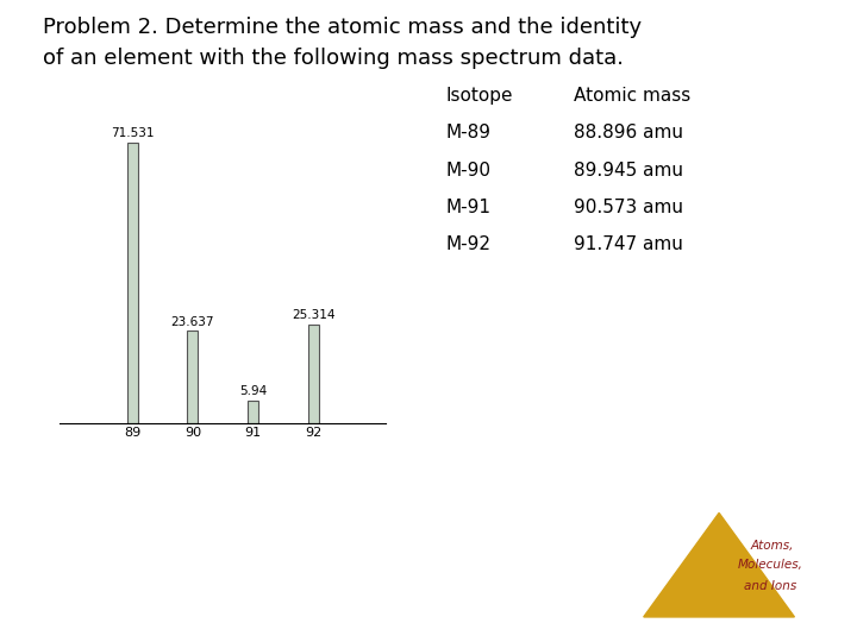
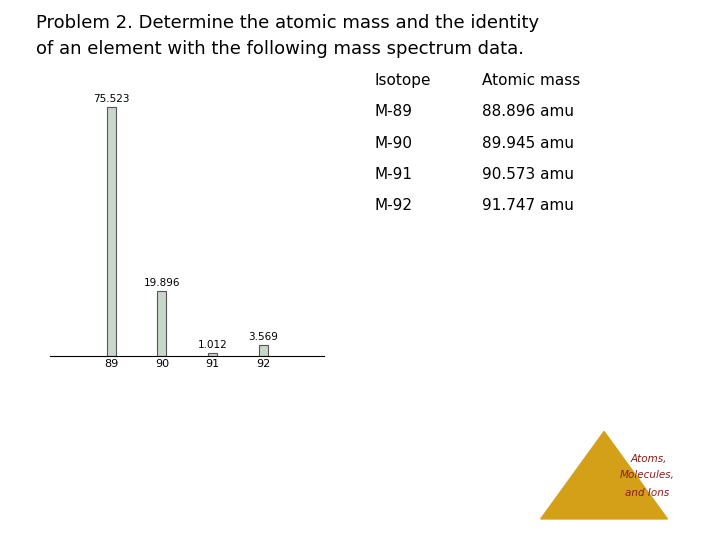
89: 71.531 -> 75.523
90: 23.637 -> 19.896
91: 5.94 -> 1.012
92: 25.314 -> 3.569
